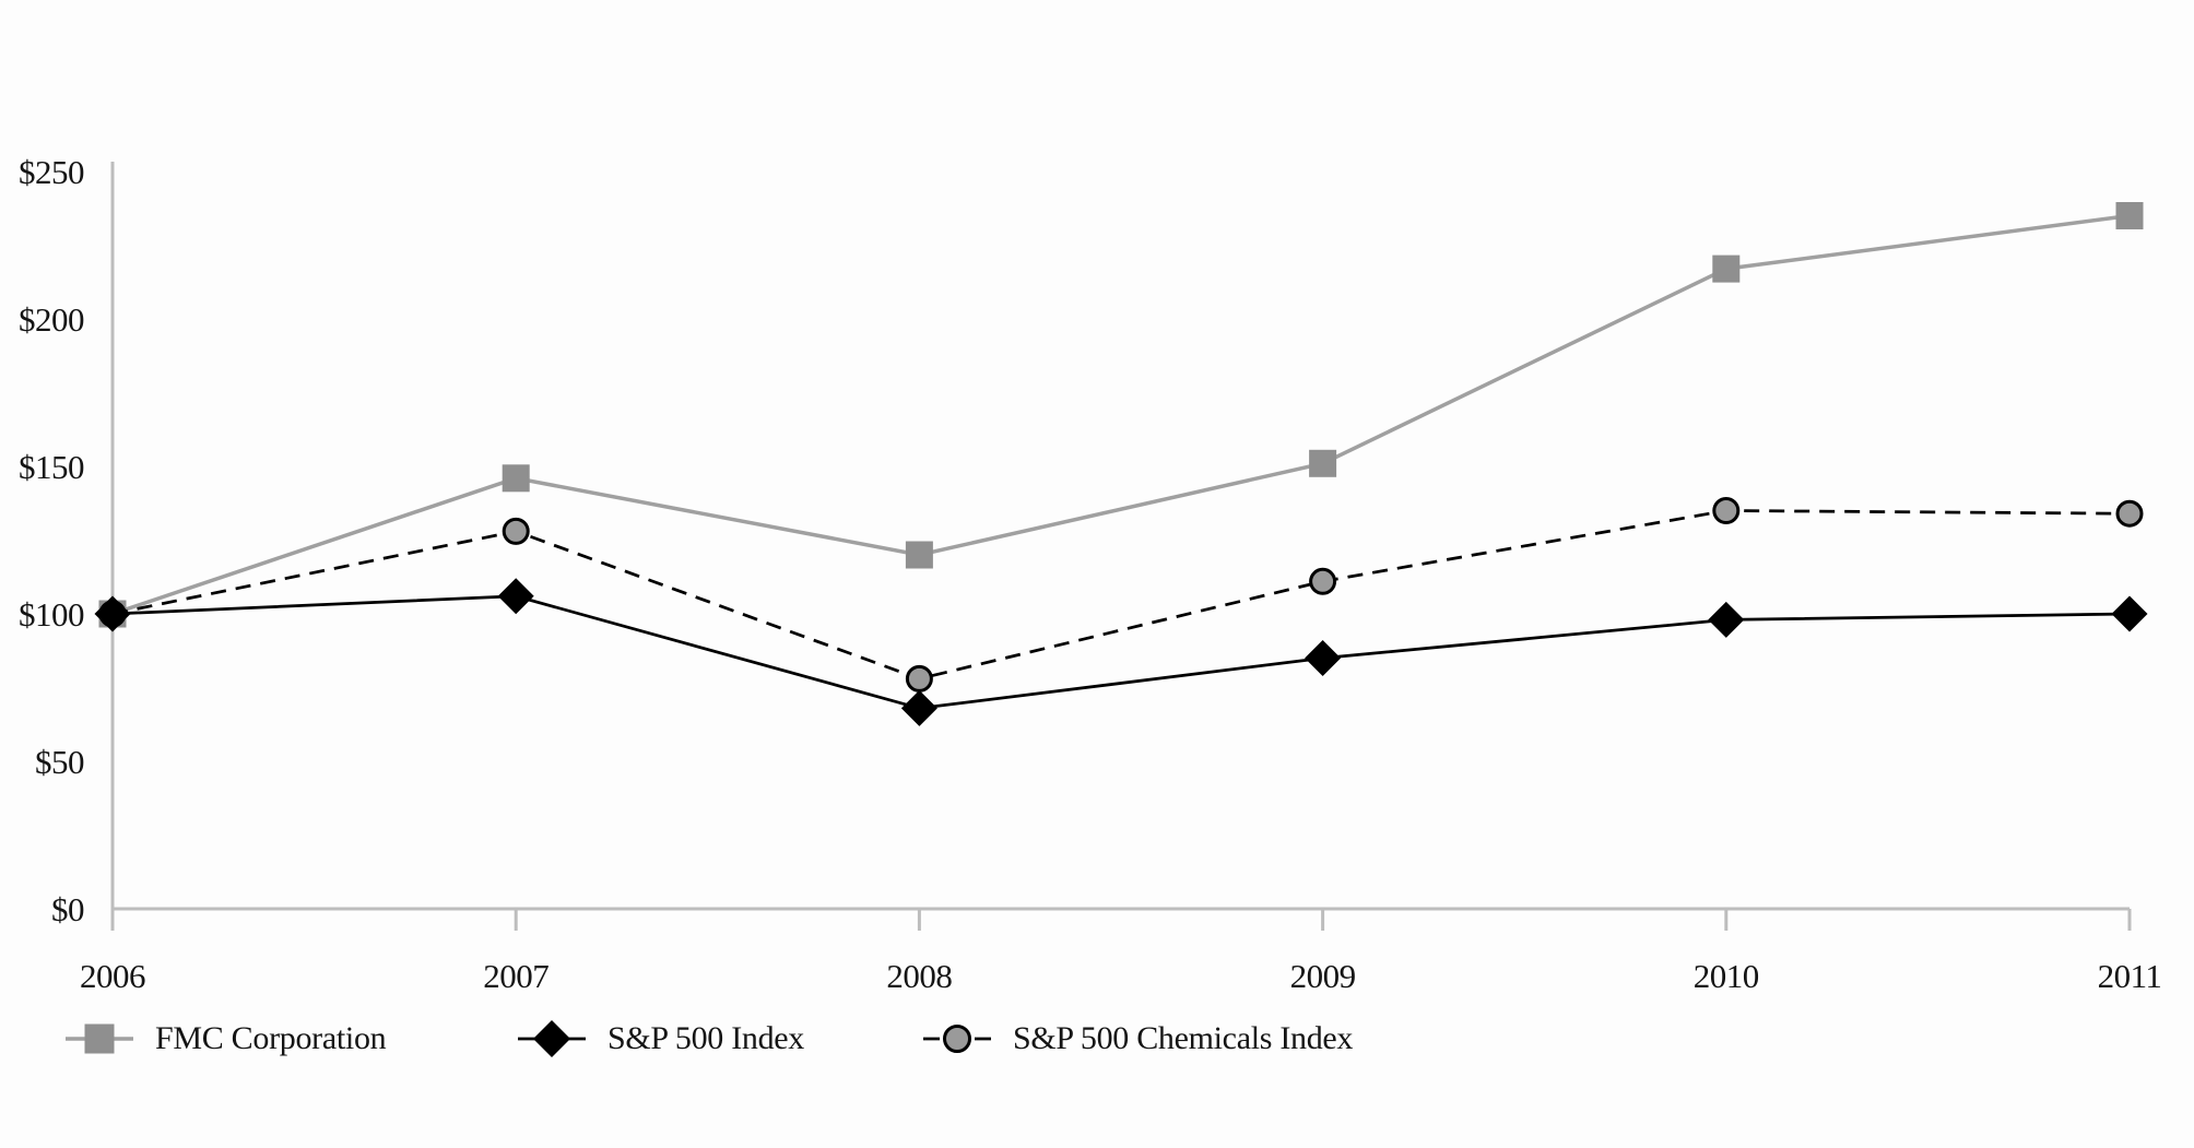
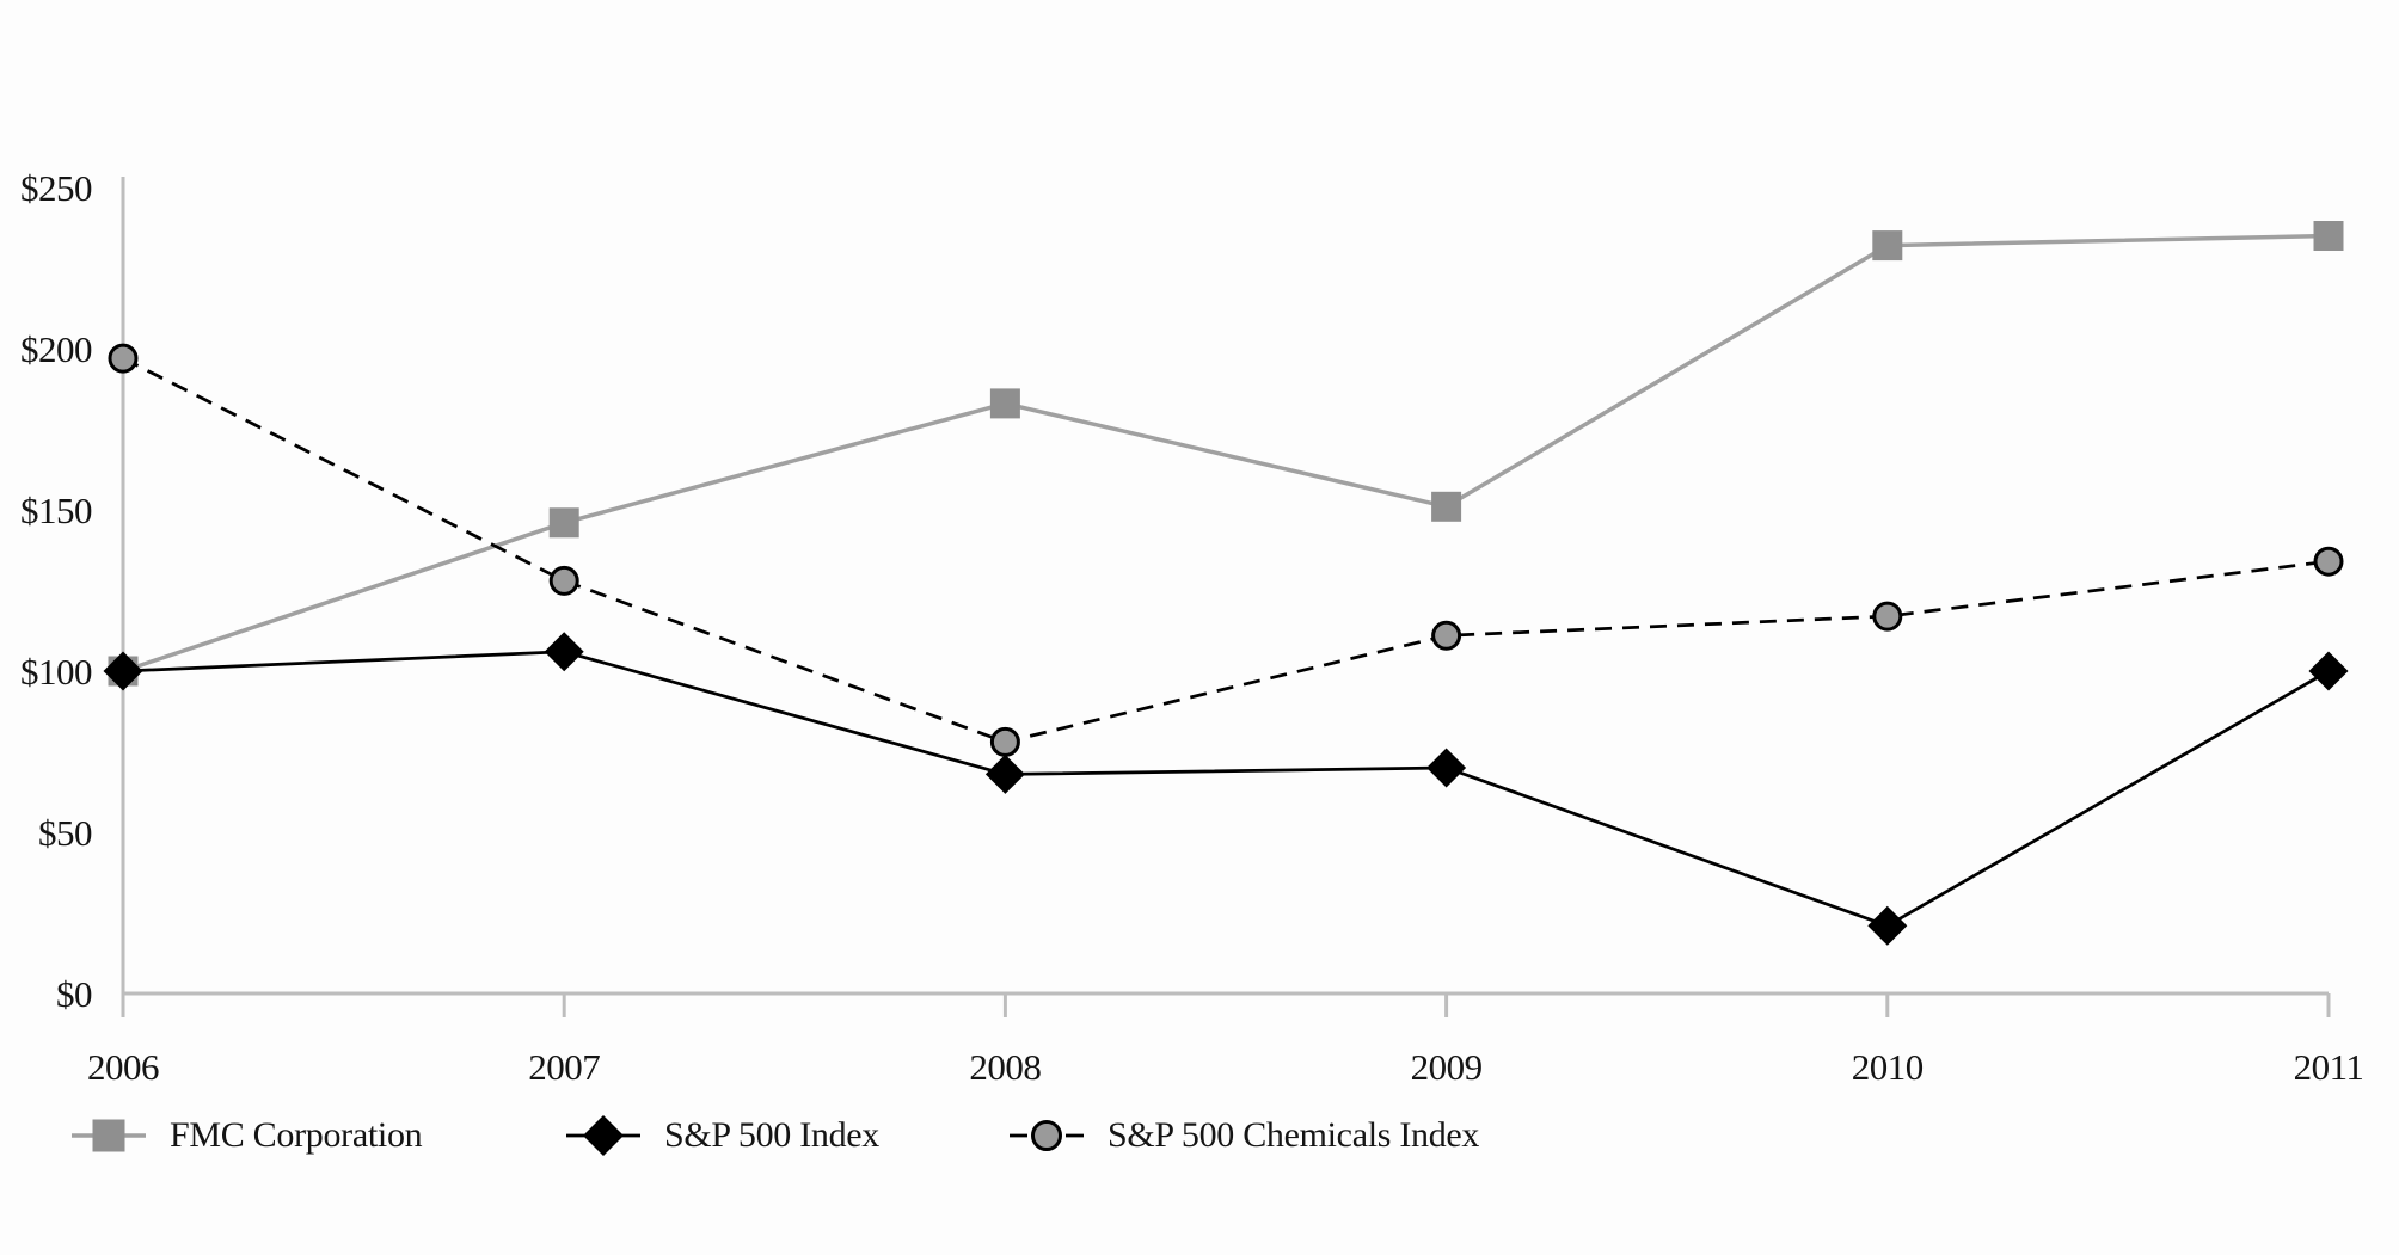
S&P 500 Chemicals Index/2006: $100 -> $197
FMC Corporation/2008: $120 -> $183
S&P 500 Index/2009: $85 -> $70
FMC Corporation/2010: $217 -> $232
S&P 500 Chemicals Index/2010: $135 -> $117
S&P 500 Index/2010: $98 -> $21
